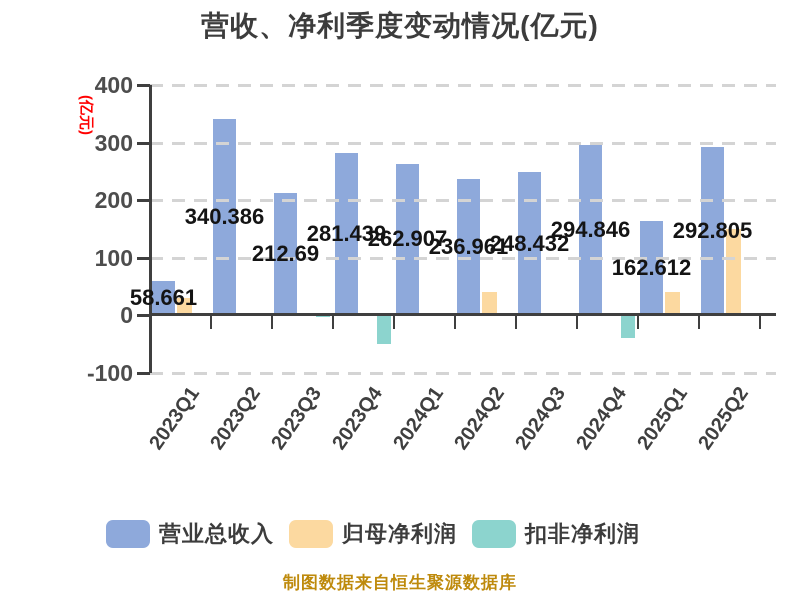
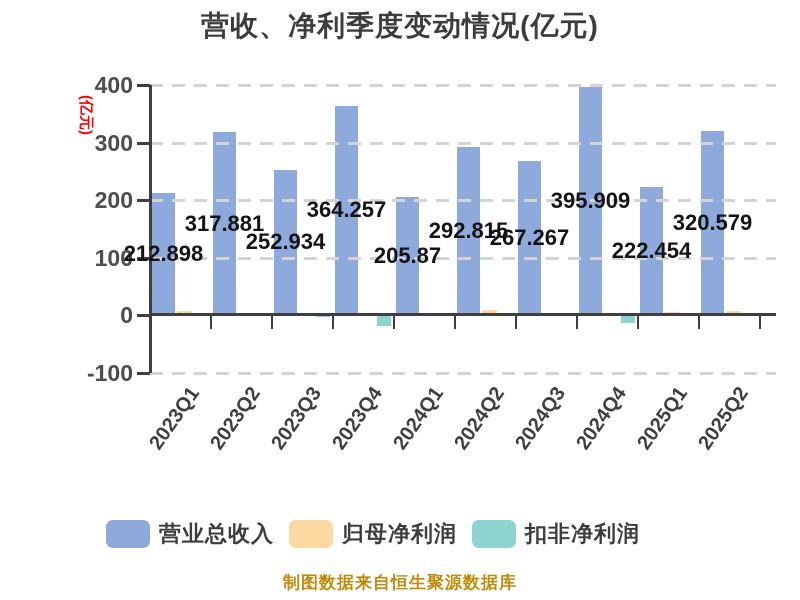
营业总收入/2023Q1: 58.661 -> 212.898
归母净利润/2023Q1: 30 -> 10
营业总收入/2023Q2: 340.386 -> 317.881
营业总收入/2023Q3: 212.69 -> 252.934
营业总收入/2023Q4: 281.439 -> 364.257
扣非净利润/2023Q4: -50 -> -20
营业总收入/2024Q1: 262.907 -> 205.87
营业总收入/2024Q2: 236.961 -> 292.815
归母净利润/2024Q2: 40 -> 10
营业总收入/2024Q3: 248.432 -> 267.267
营业总收入/2024Q4: 294.846 -> 395.909
扣非净利润/2024Q4: -40 -> -10
营业总收入/2025Q1: 162.612 -> 222.454
归母净利润/2025Q1: 40 -> 10
营业总收入/2025Q2: 292.805 -> 320.579
归母净利润/2025Q2: 150 -> 10
